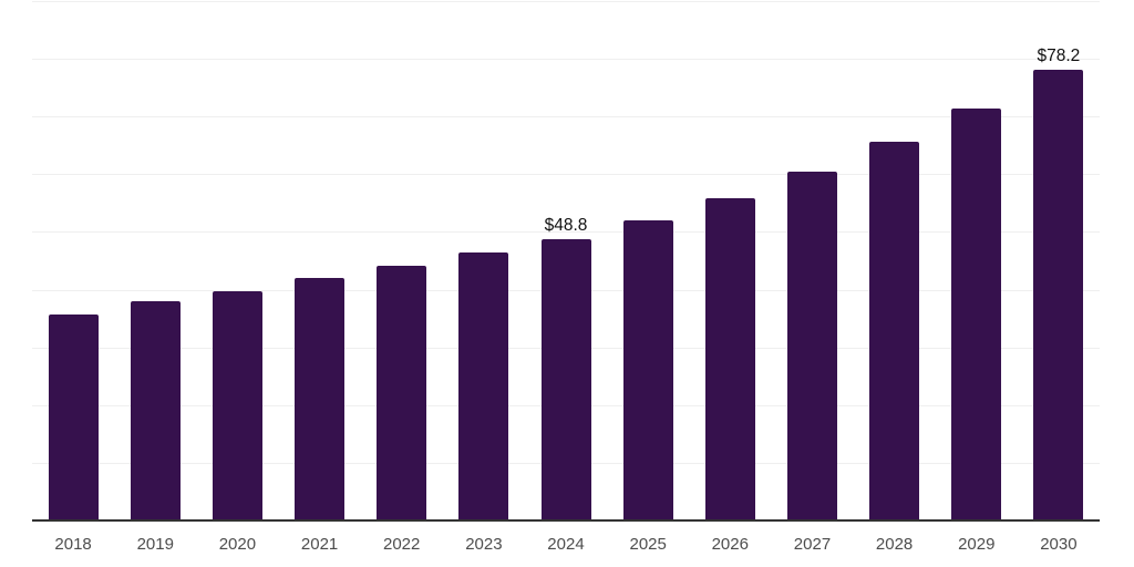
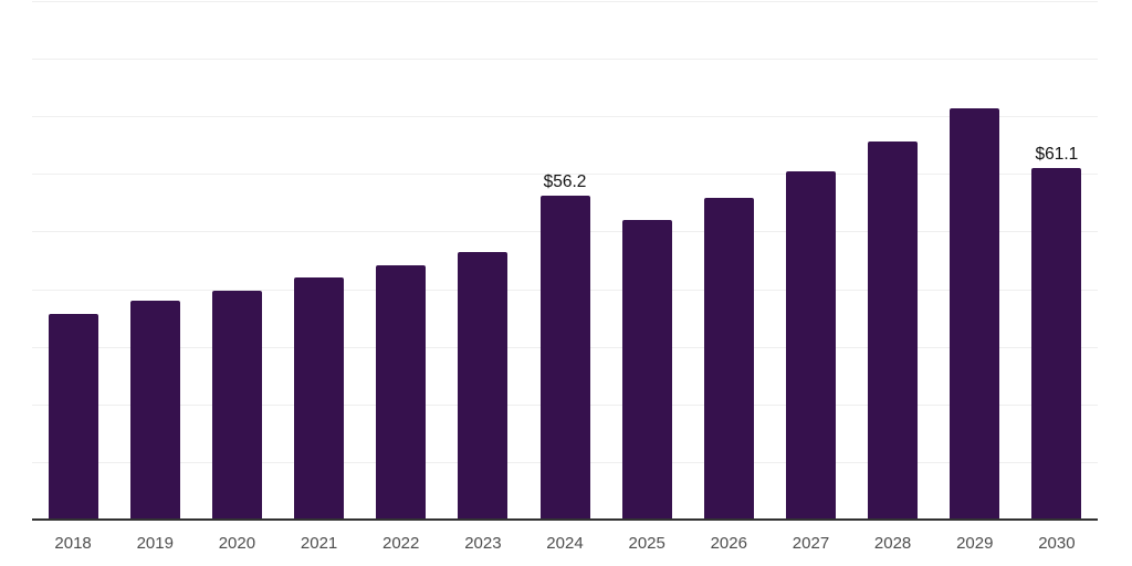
2024: $48.8 -> $56.2
2030: $78.2 -> $61.1
